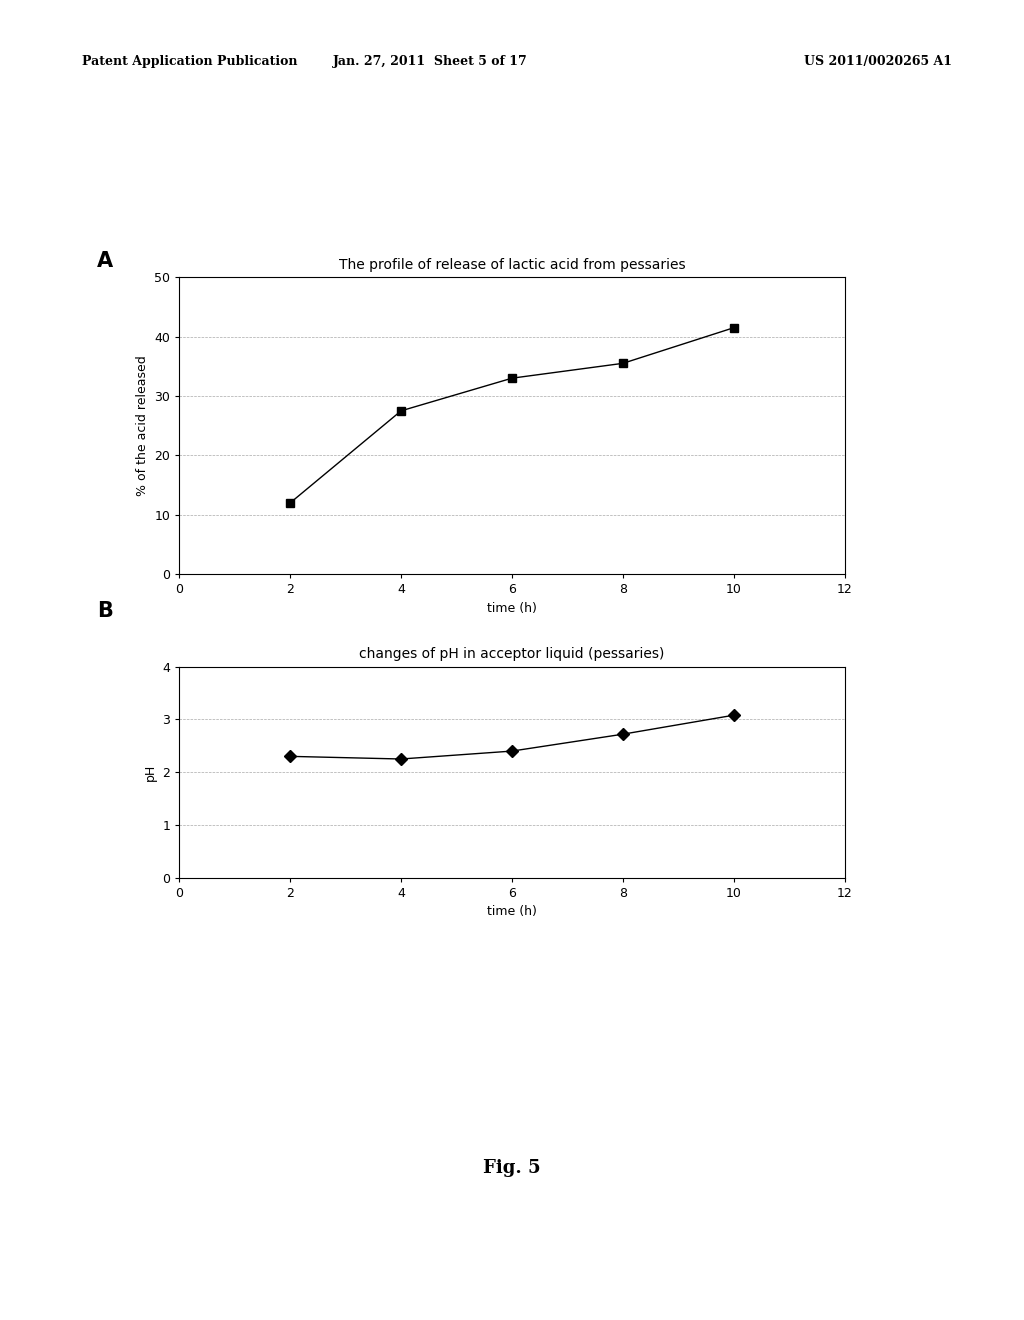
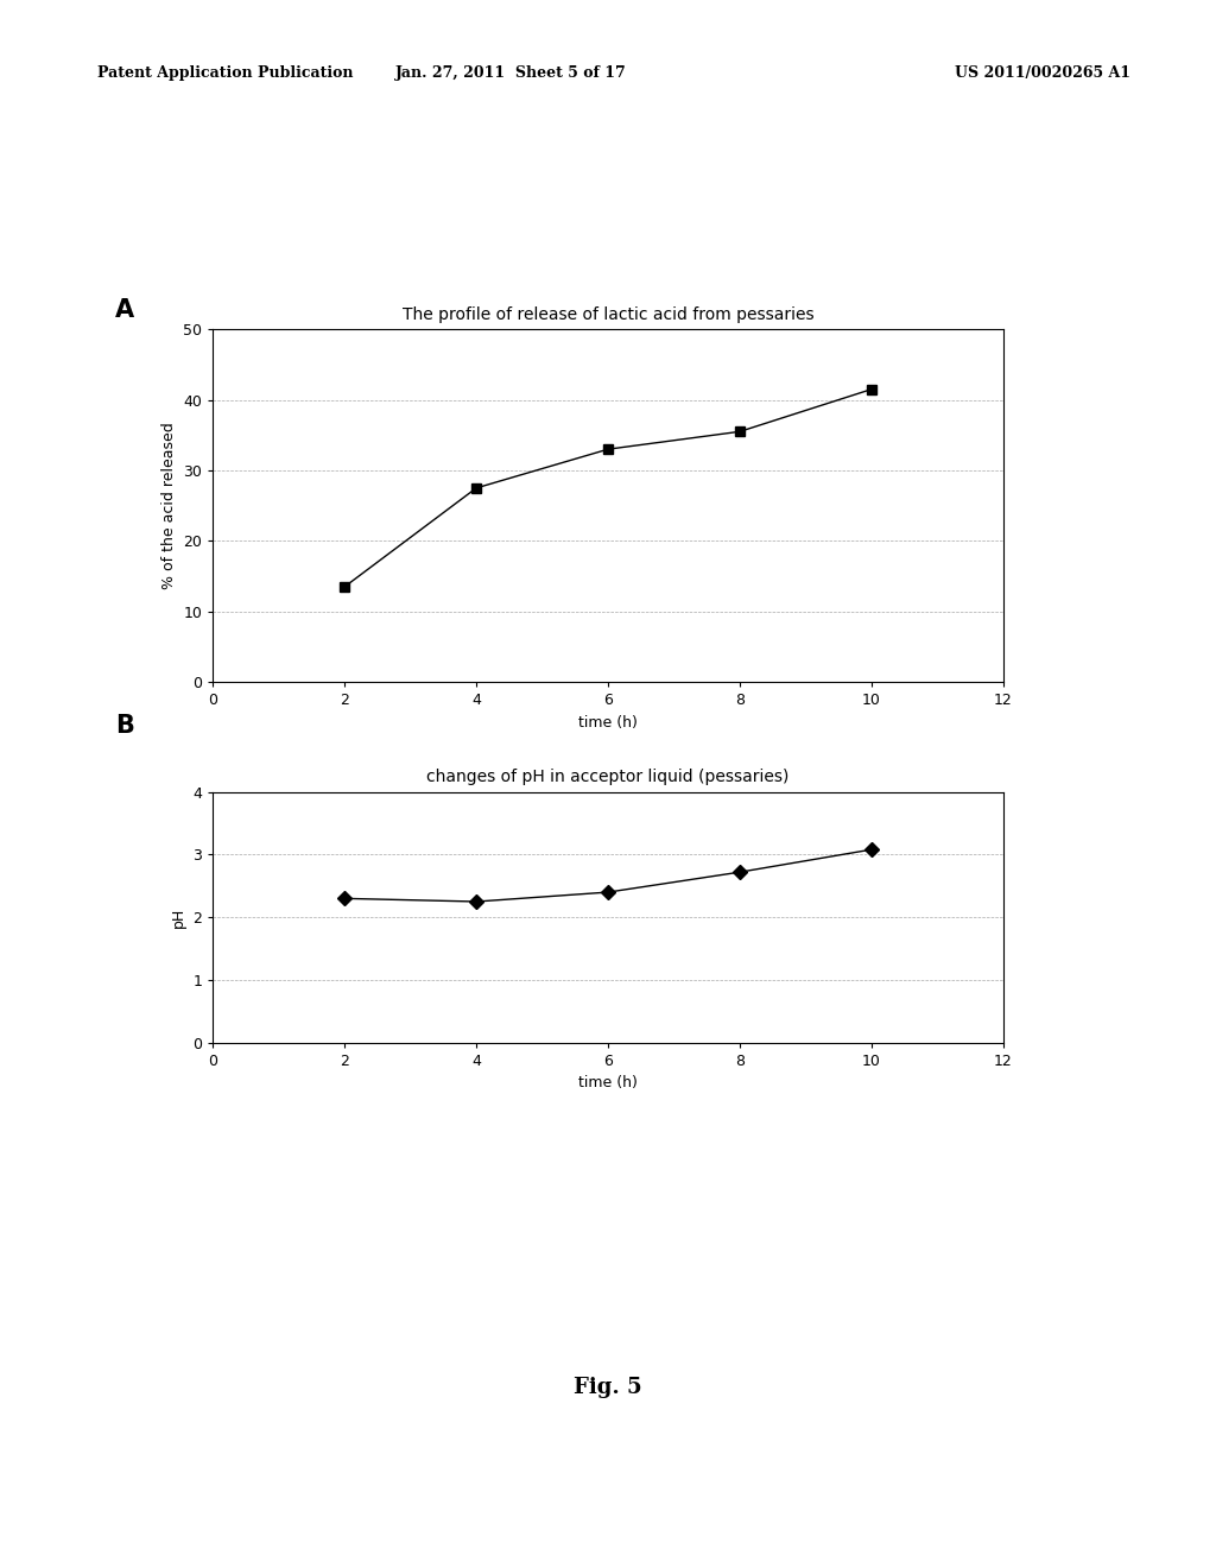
The profile of release of lactic acid from pessaries/2: 12.0 -> 13.5
